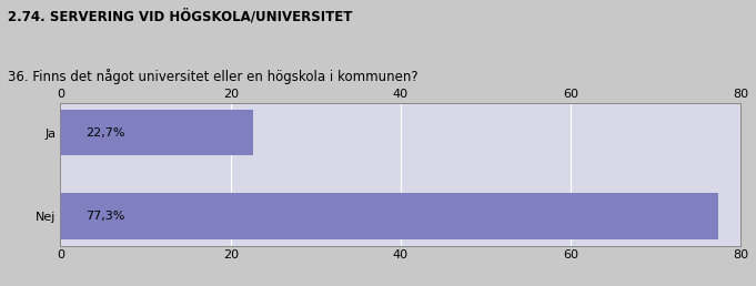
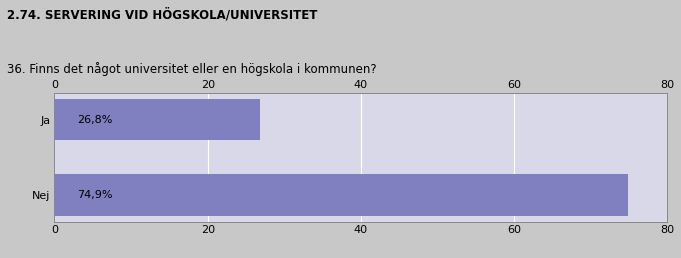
Ja: 22,7% -> 26,8%
Nej: 77,3% -> 74,9%
